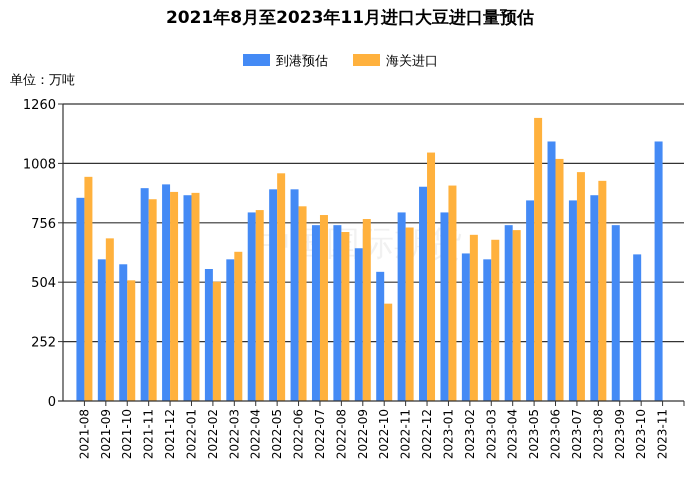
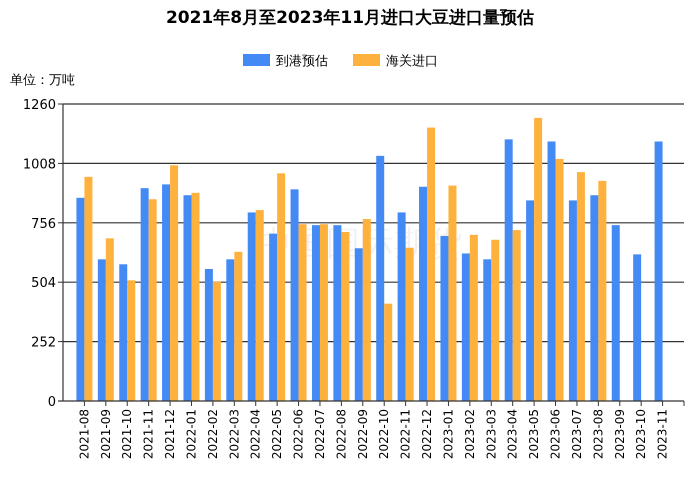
海关进口/2021-12: 890 -> 1000
到港预估/2022-05: 900 -> 710
海关进口/2022-06: 830 -> 750
海关进口/2022-07: 790 -> 750
到港预估/2022-10: 550 -> 1040
海关进口/2022-11: 740 -> 650
海关进口/2022-12: 1050 -> 1160
到港预估/2023-01: 800 -> 700
到港预估/2023-04: 750 -> 1110
